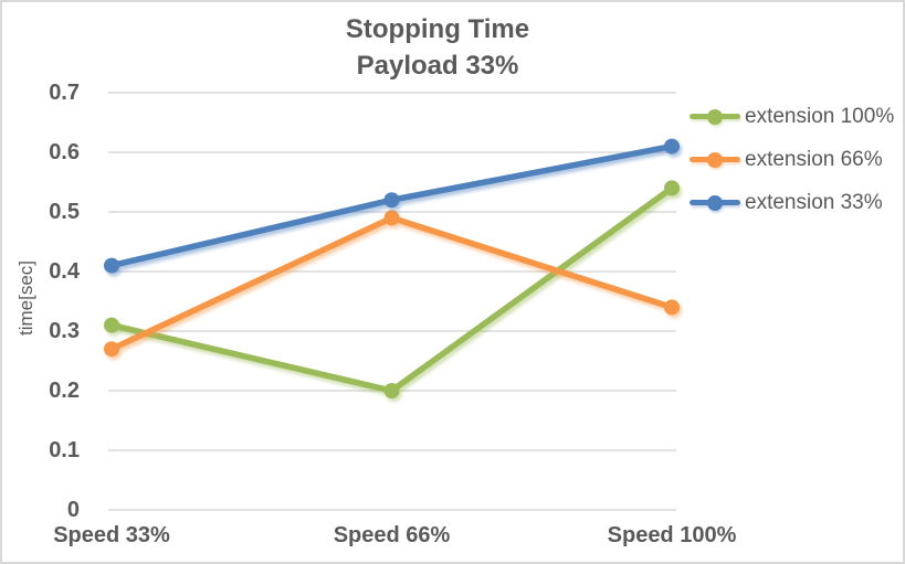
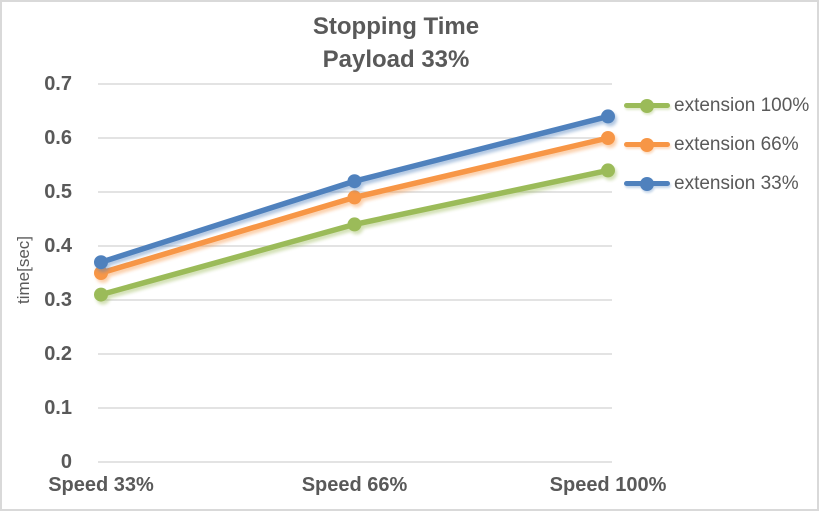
extension 66%/Speed 33%: 0.27 -> 0.35
extension 33%/Speed 33%: 0.41 -> 0.37
extension 100%/Speed 66%: 0.20 -> 0.44
extension 66%/Speed 100%: 0.34 -> 0.60
extension 33%/Speed 100%: 0.61 -> 0.64
